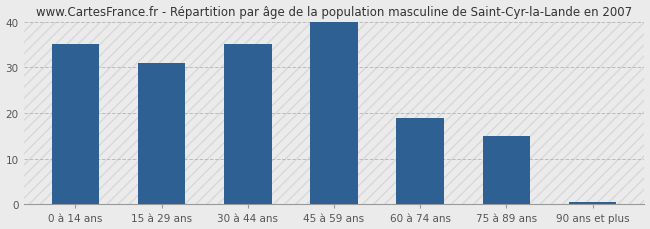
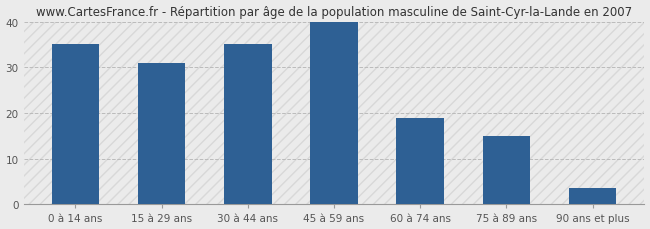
90 ans et plus: 0.5 -> 3.5
